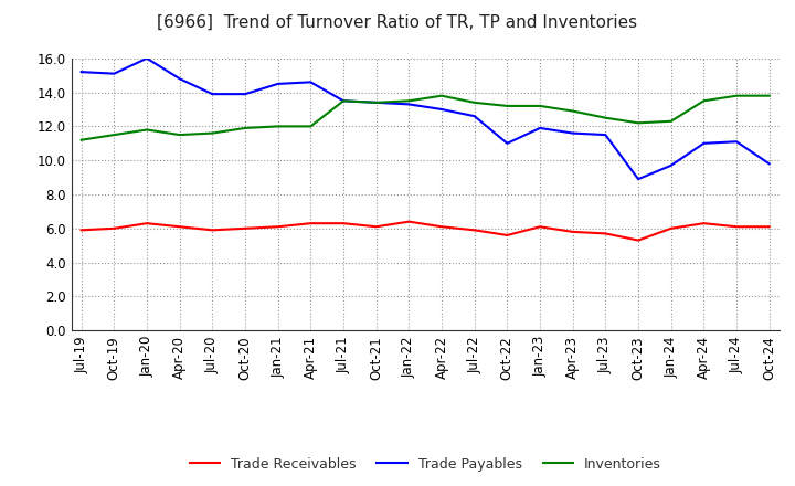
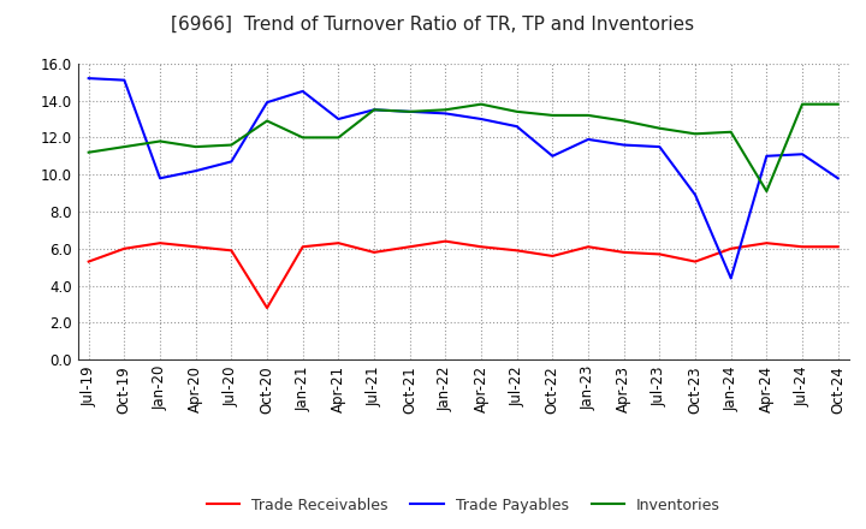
Trade Receivables/Jul-19: 5.9 -> 5.3
Trade Payables/Jan-20: 16.0 -> 9.8
Trade Payables/Apr-20: 14.8 -> 10.2
Trade Payables/Jul-20: 13.9 -> 10.7
Trade Receivables/Oct-20: 6.0 -> 2.8
Inventories/Oct-20: 11.9 -> 12.9
Trade Payables/Apr-21: 14.6 -> 13.0
Trade Receivables/Jul-21: 6.3 -> 5.8
Trade Payables/Jan-24: 9.7 -> 4.4
Inventories/Apr-24: 13.5 -> 9.1
